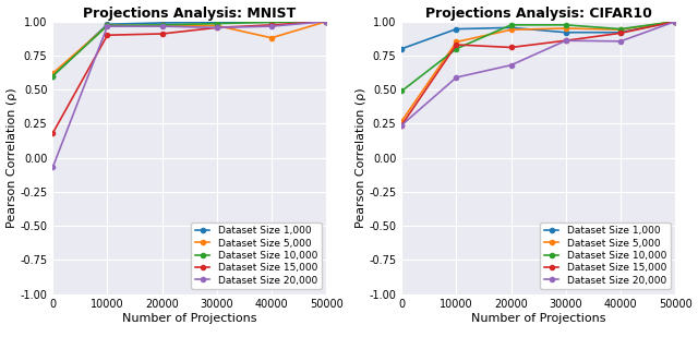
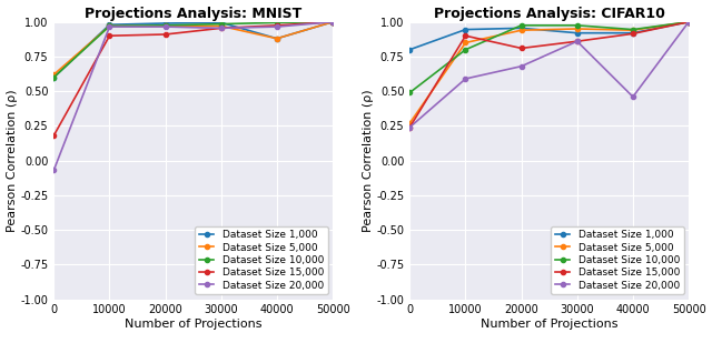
Projections Analysis: MNIST/Dataset Size 1,000/40000: 0.99 -> 0.88
Projections Analysis: CIFAR10/Dataset Size 15,000/10000: 0.83 -> 0.90
Projections Analysis: CIFAR10/Dataset Size 20,000/40000: 0.85 -> 0.46
